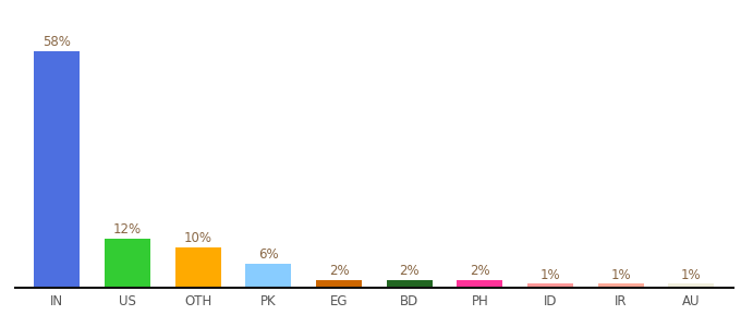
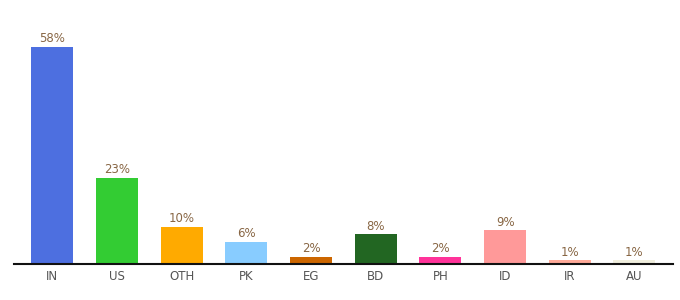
US: 12% -> 23%
BD: 2% -> 8%
ID: 1% -> 9%
